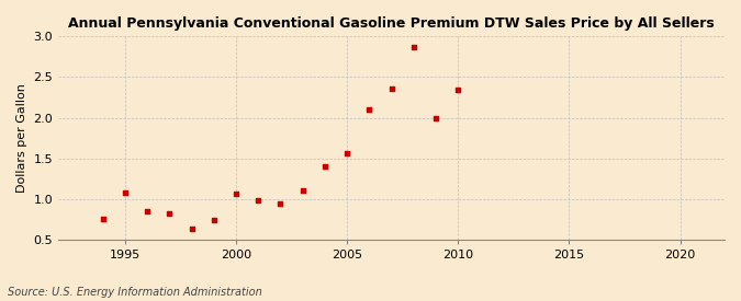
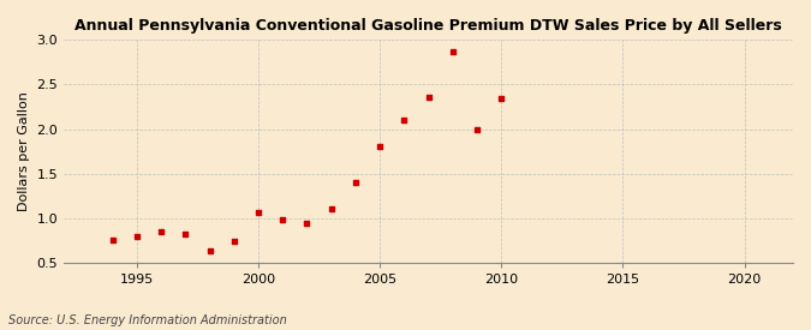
1995: 1.08 -> 0.80
2005: 1.56 -> 1.80
